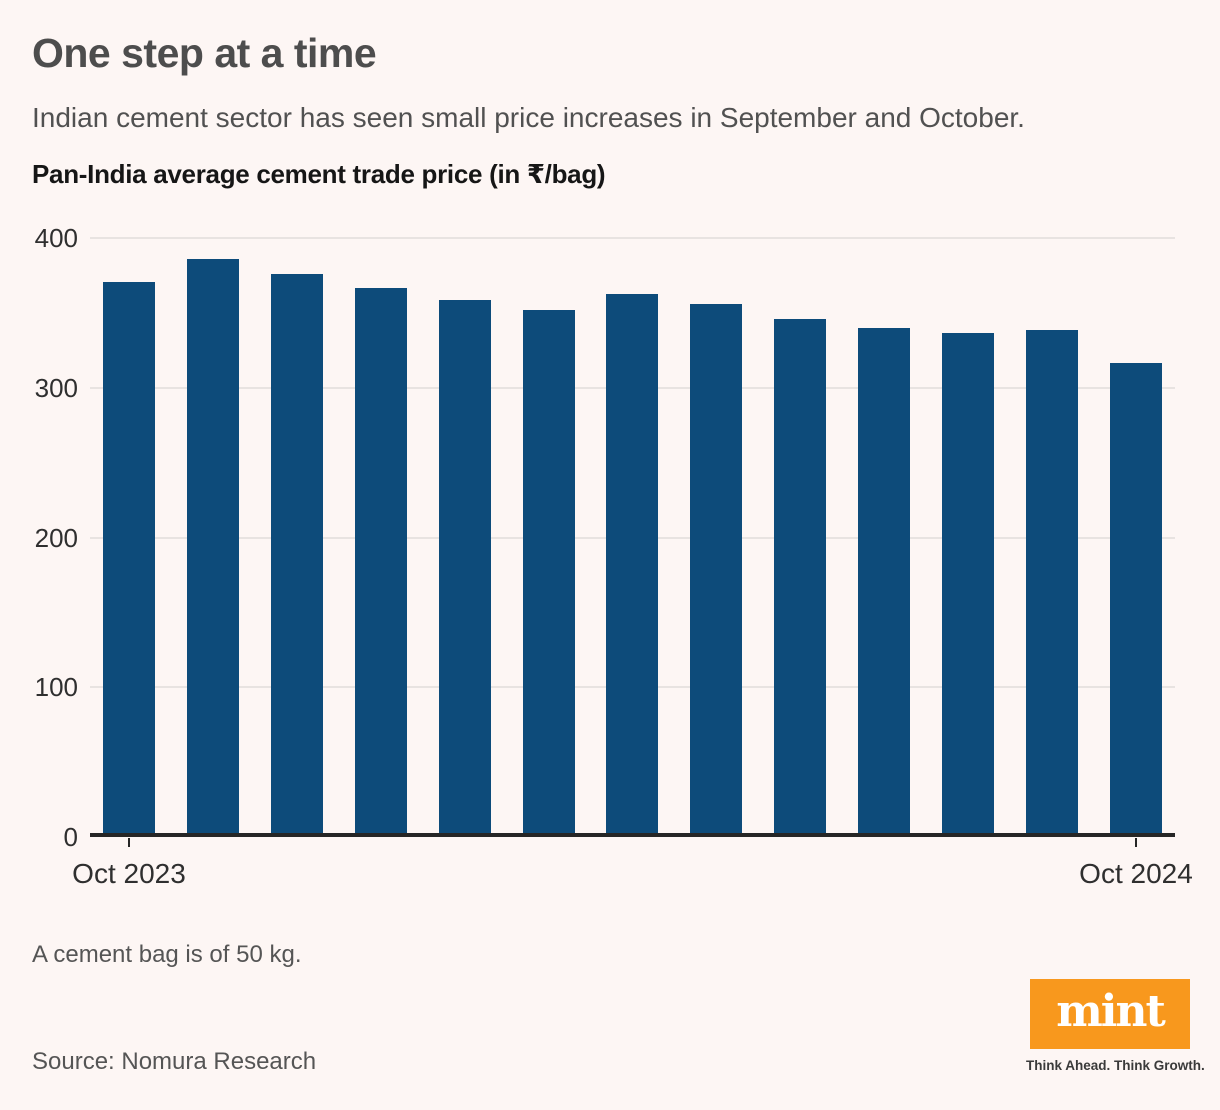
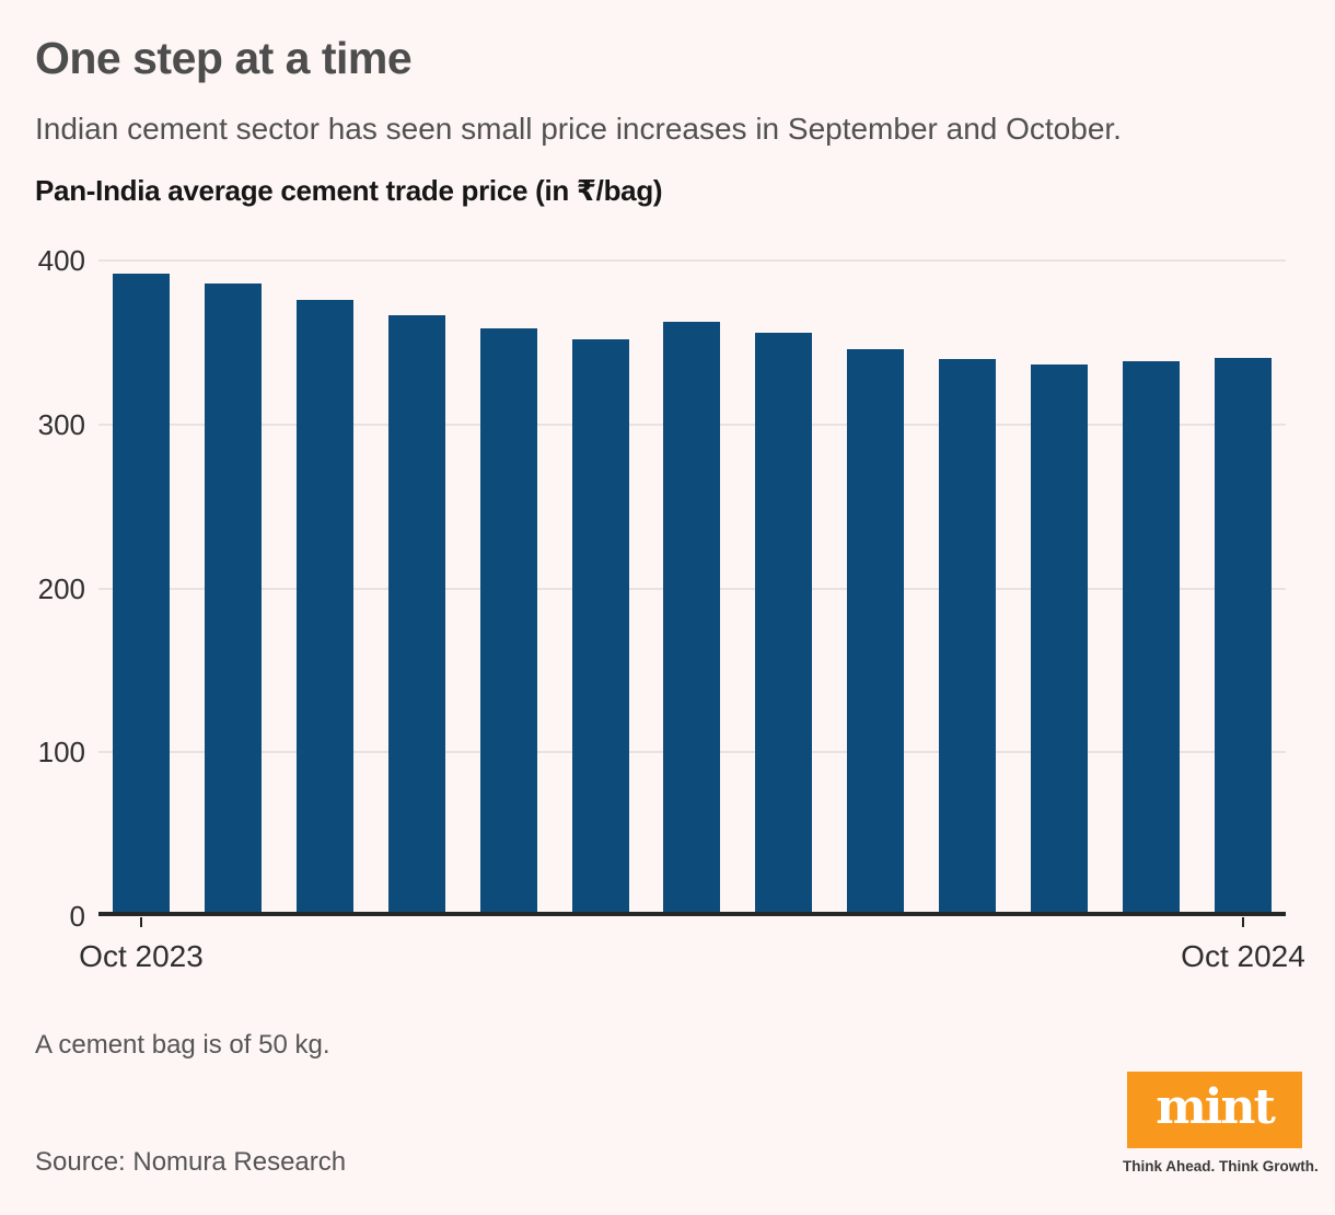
Oct 2023: 368 -> 389
Oct 2024: 314 -> 338
